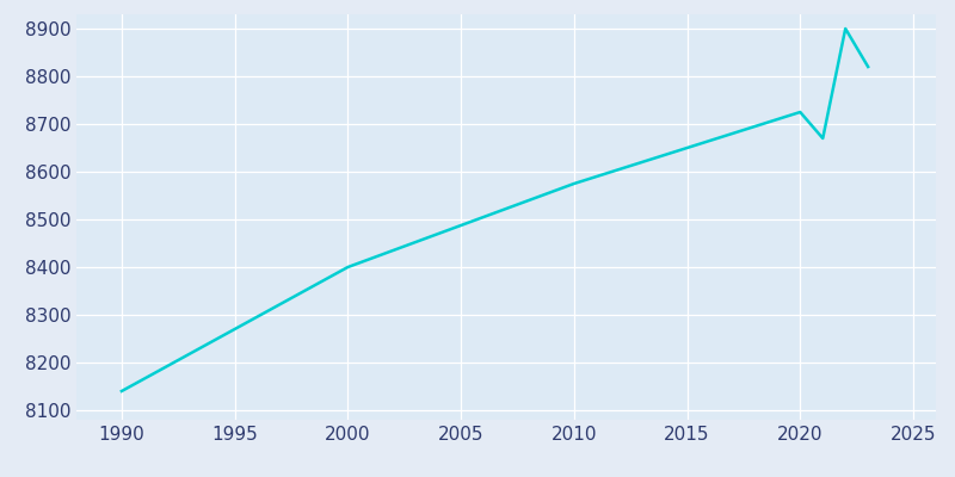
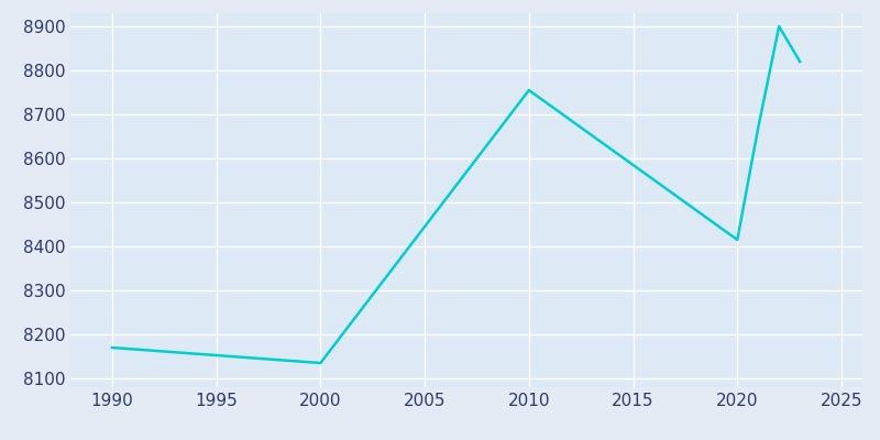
1990: 8140 -> 8170
2000: 8400 -> 8135
2010: 8575 -> 8755
2020: 8725 -> 8415
